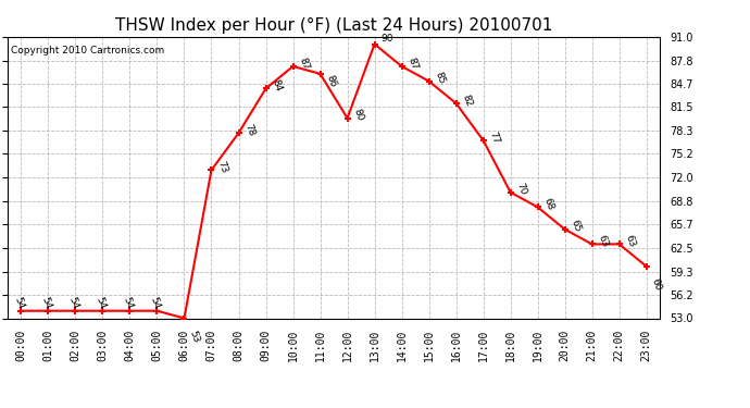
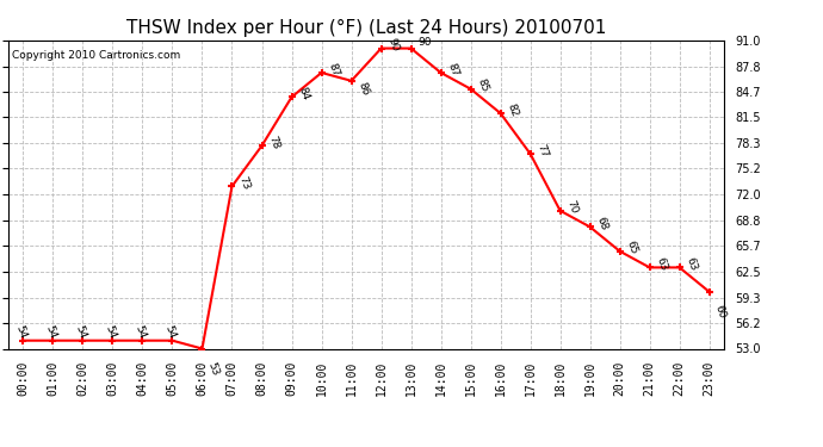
12:00: 80 -> 90
